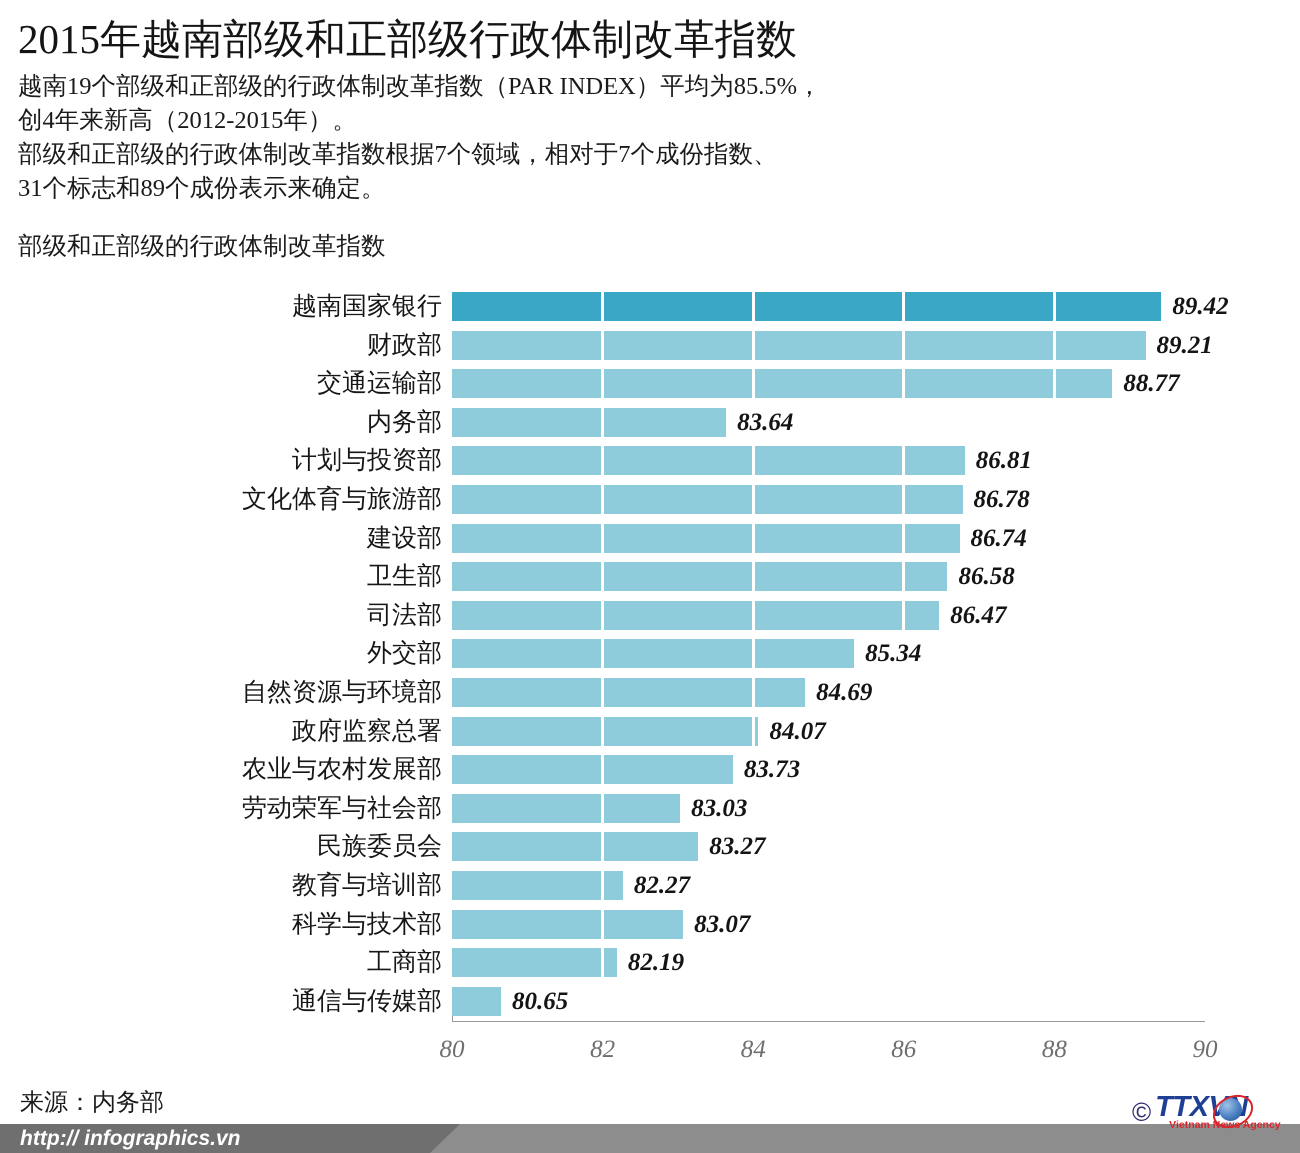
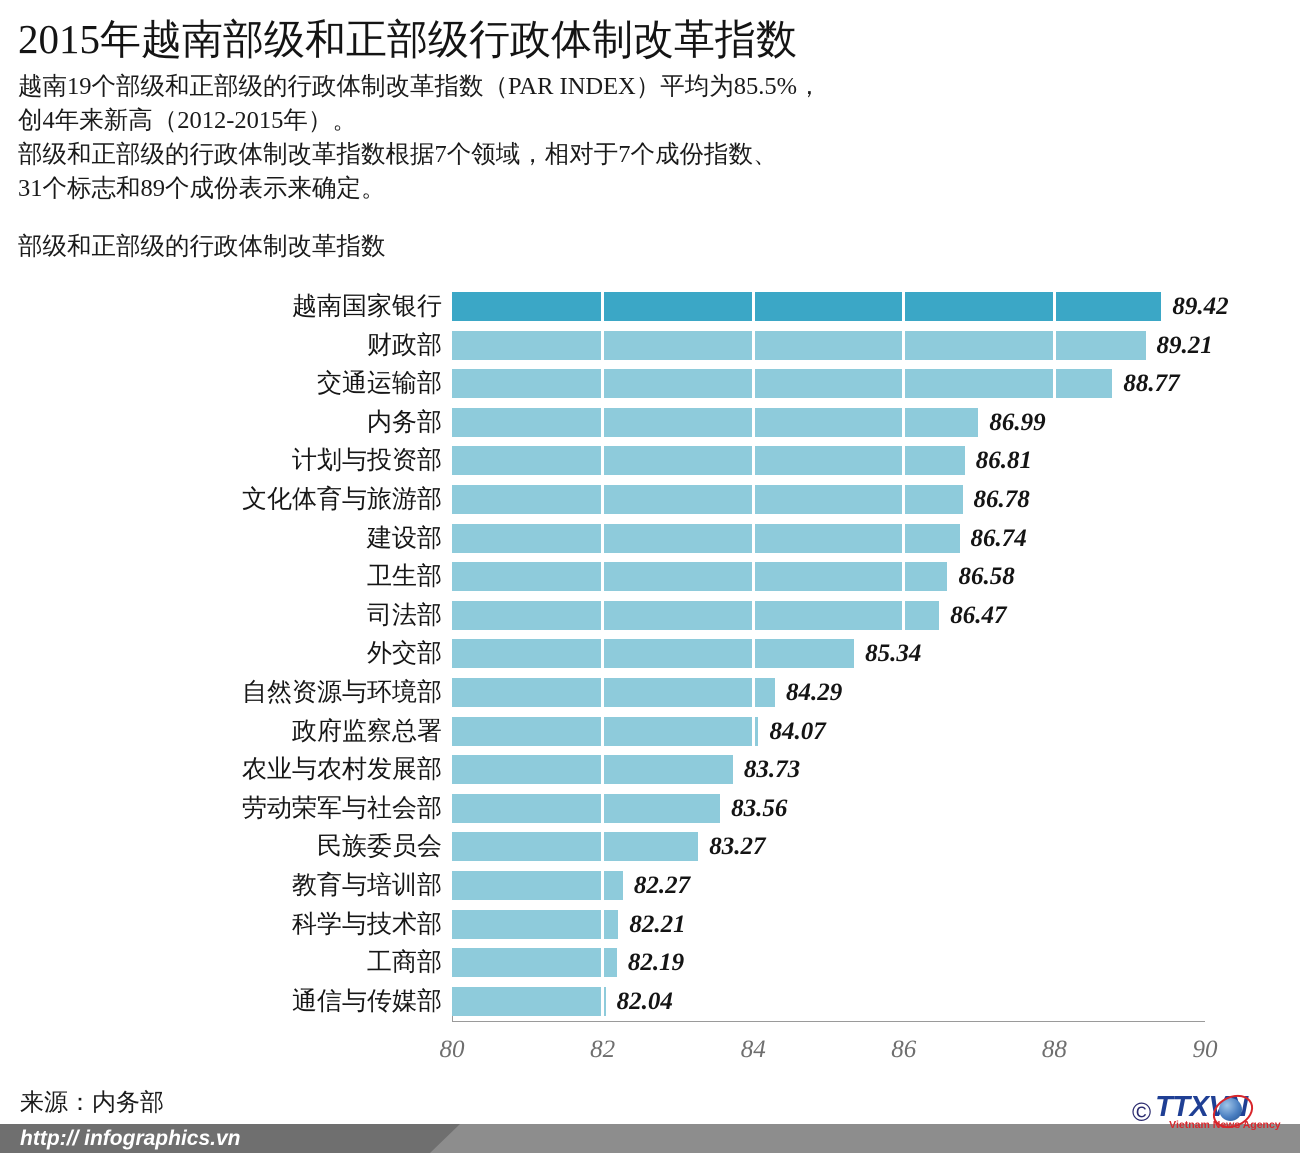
内务部: 83.64 -> 86.99
自然资源与环境部: 84.69 -> 84.29
劳动荣军与社会部: 83.03 -> 83.56
科学与技术部: 83.07 -> 82.21
通信与传媒部: 80.65 -> 82.04
